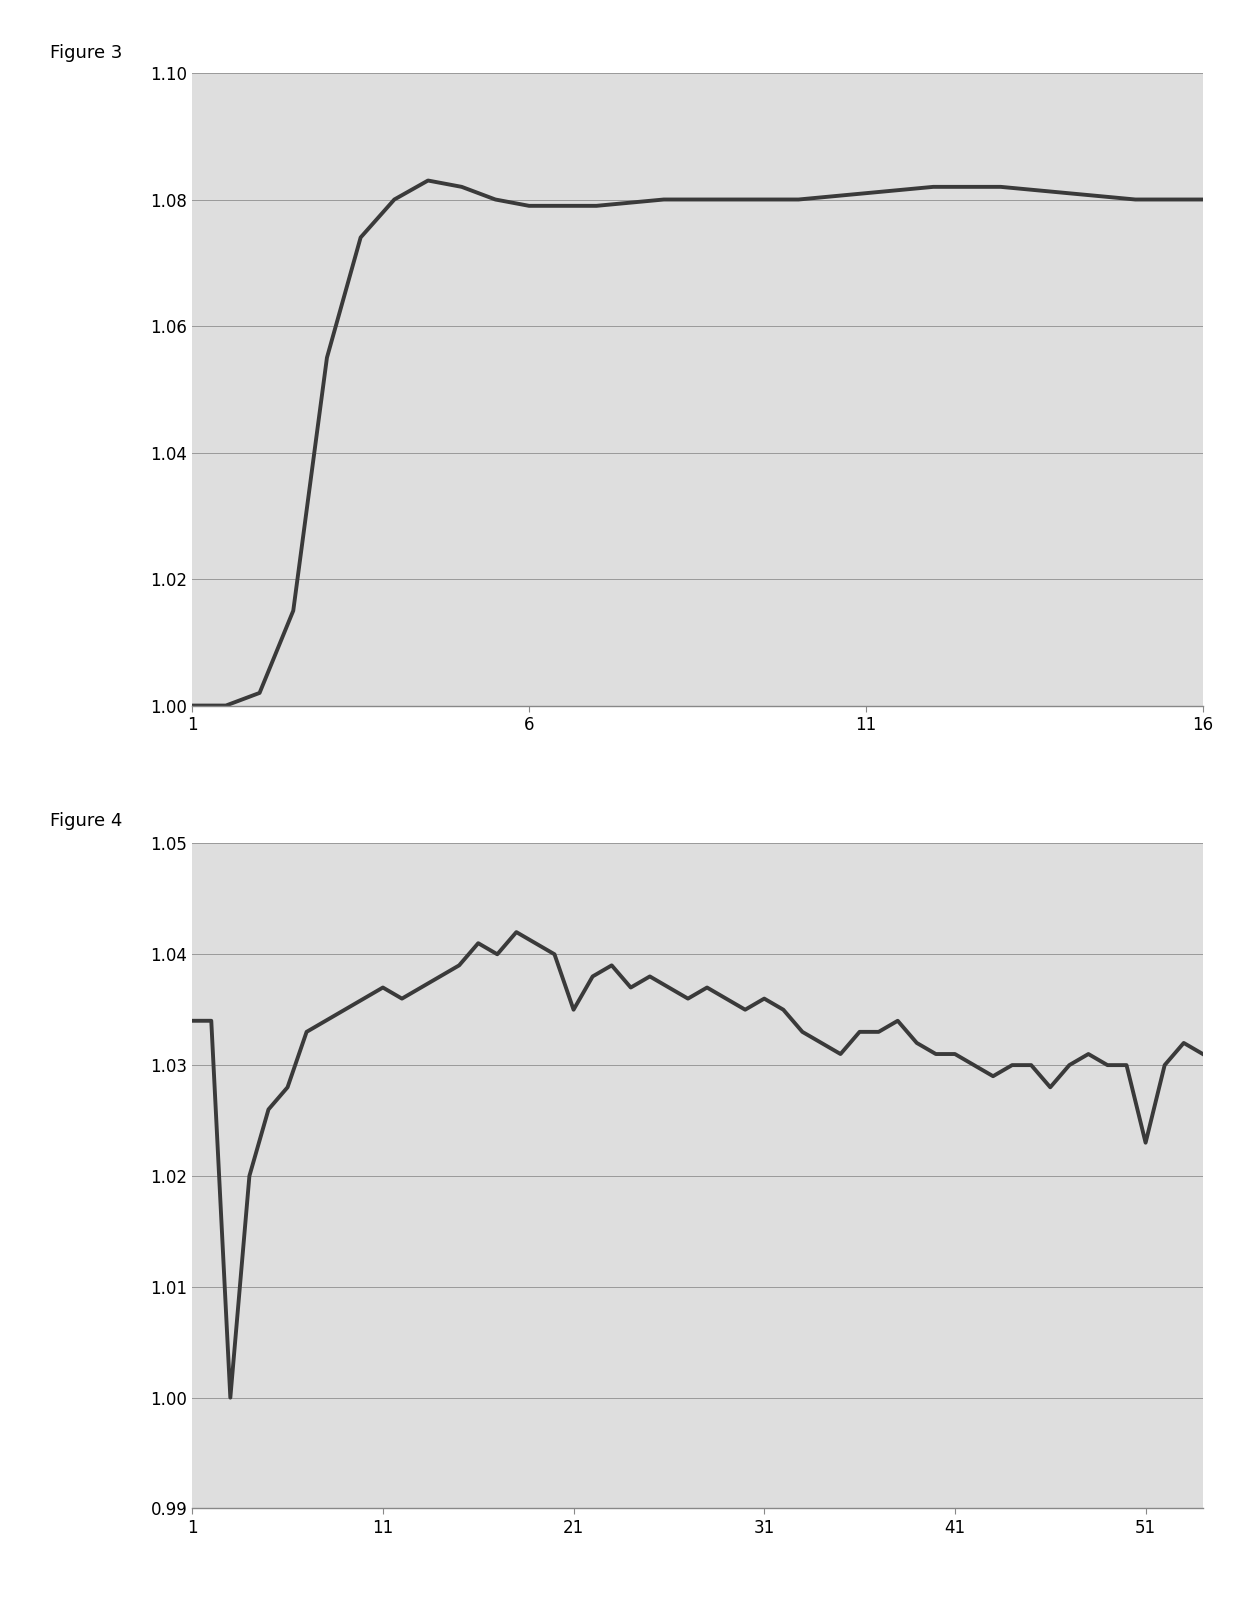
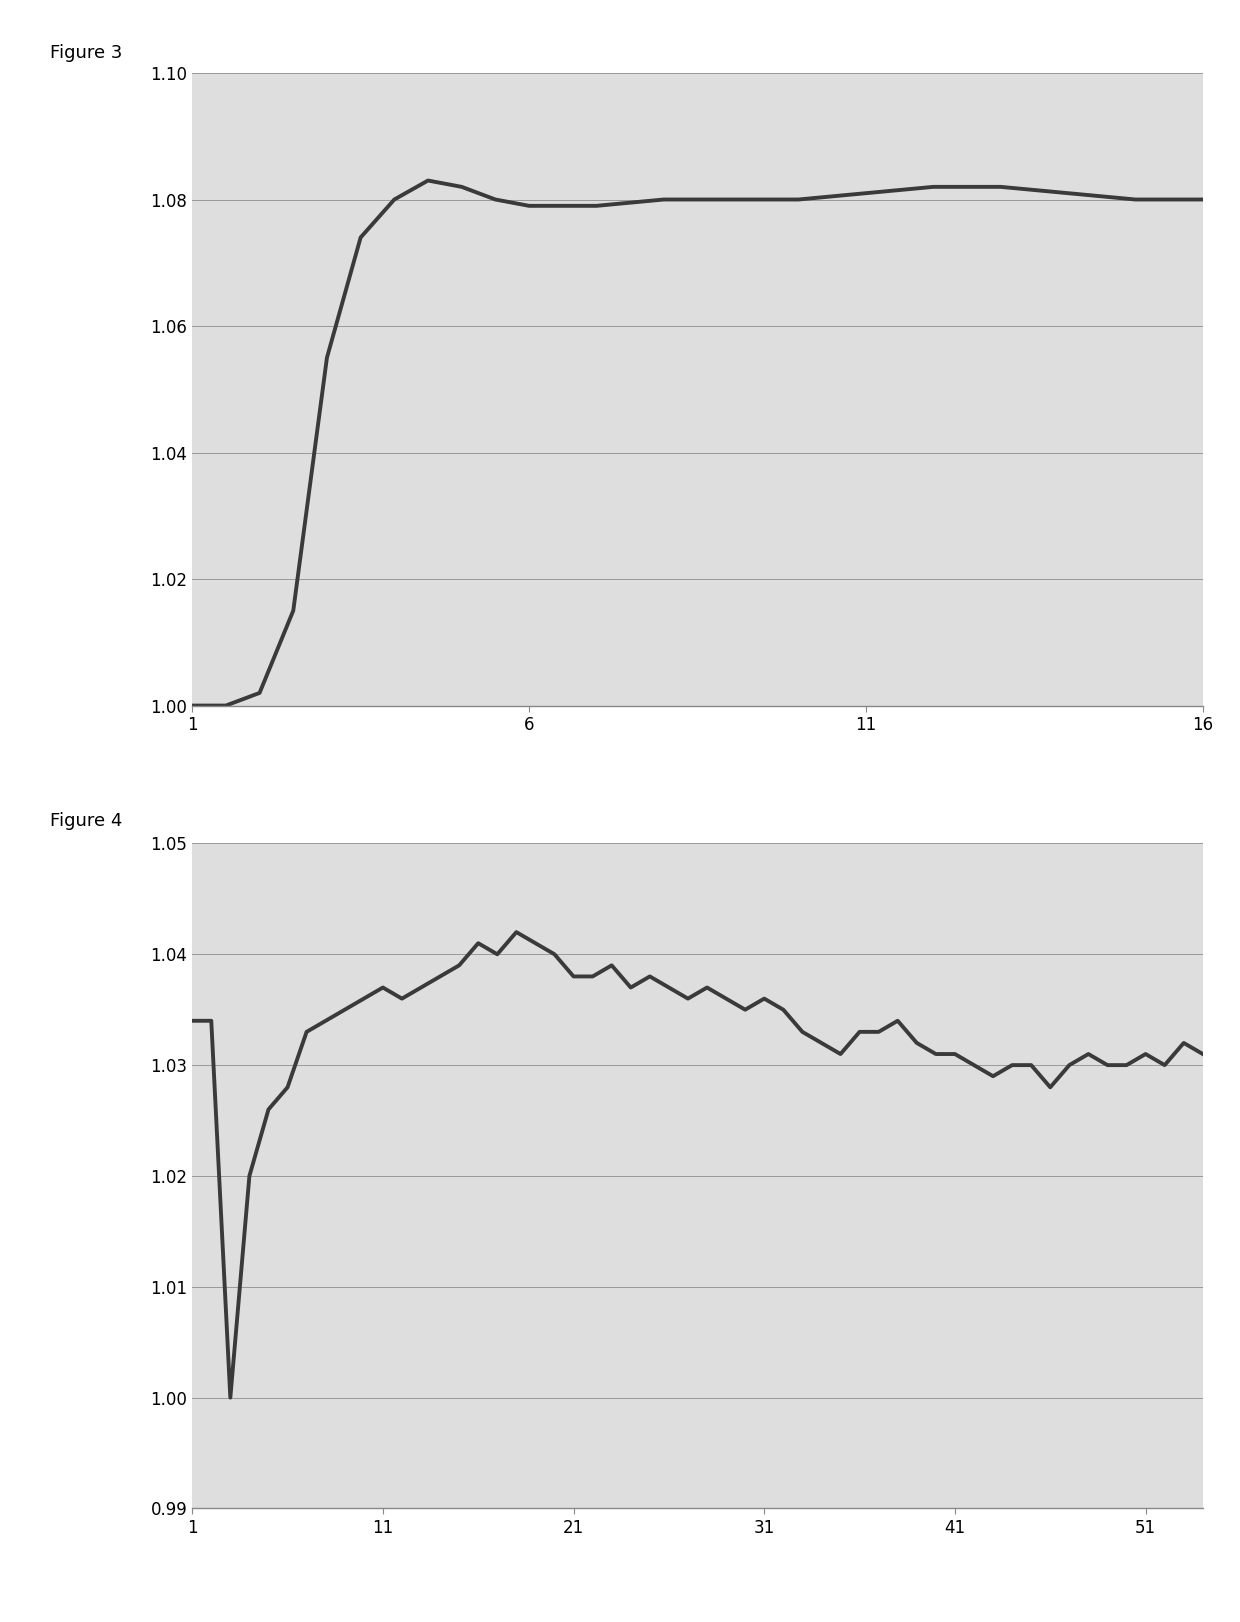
21: 1.035 -> 1.038
51: 1.023 -> 1.031
